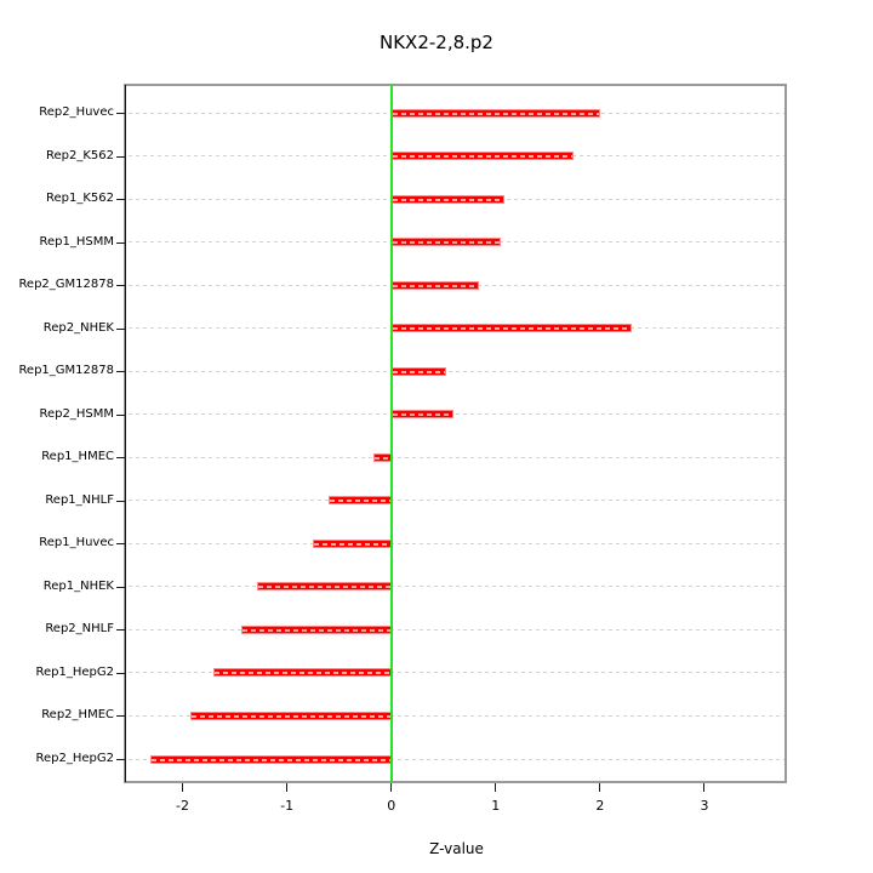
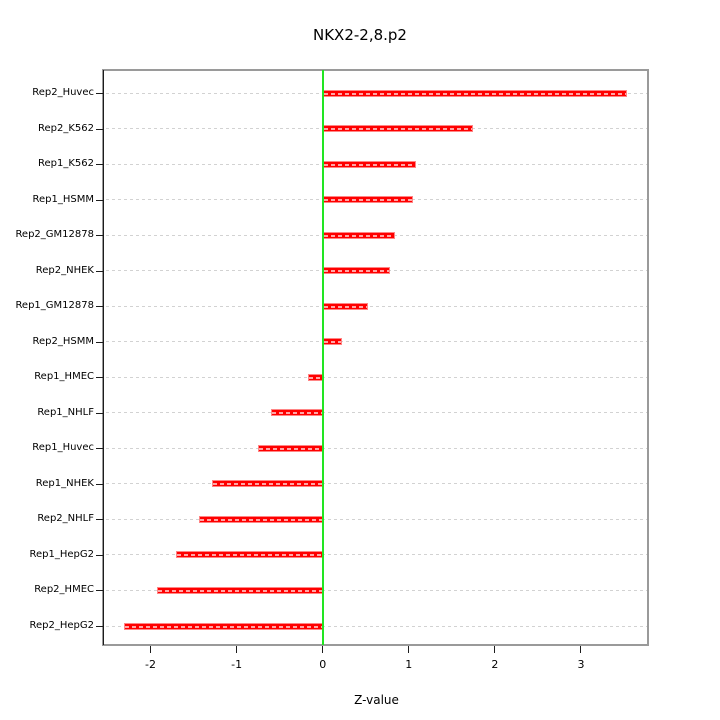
Rep2_Huvec: 2.0 -> 3.5
Rep2_NHEK: 2.3 -> 0.8
Rep2_HSMM: 0.6 -> 0.2
